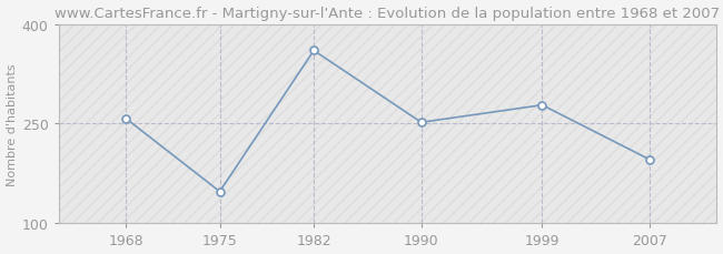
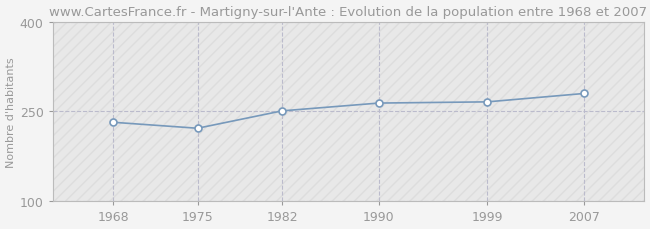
1968: 258 -> 232
1975: 148 -> 222
1982: 360 -> 251
1990: 252 -> 264
1999: 278 -> 266
2007: 196 -> 280
